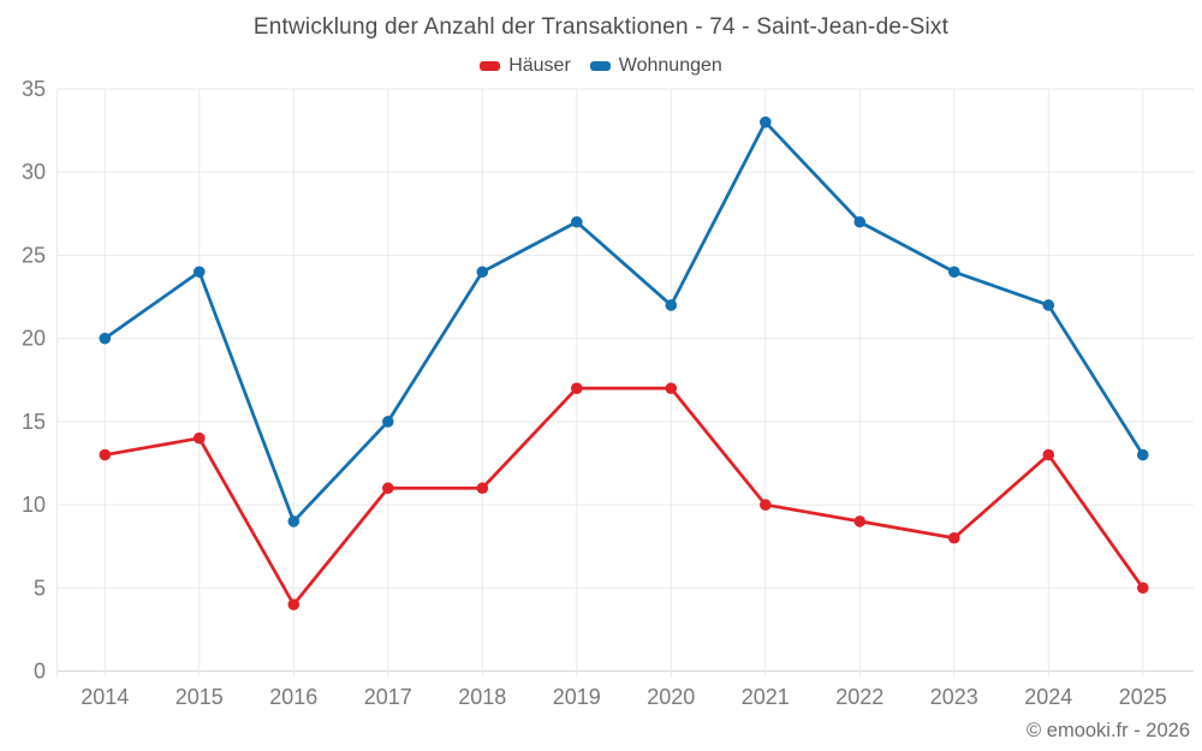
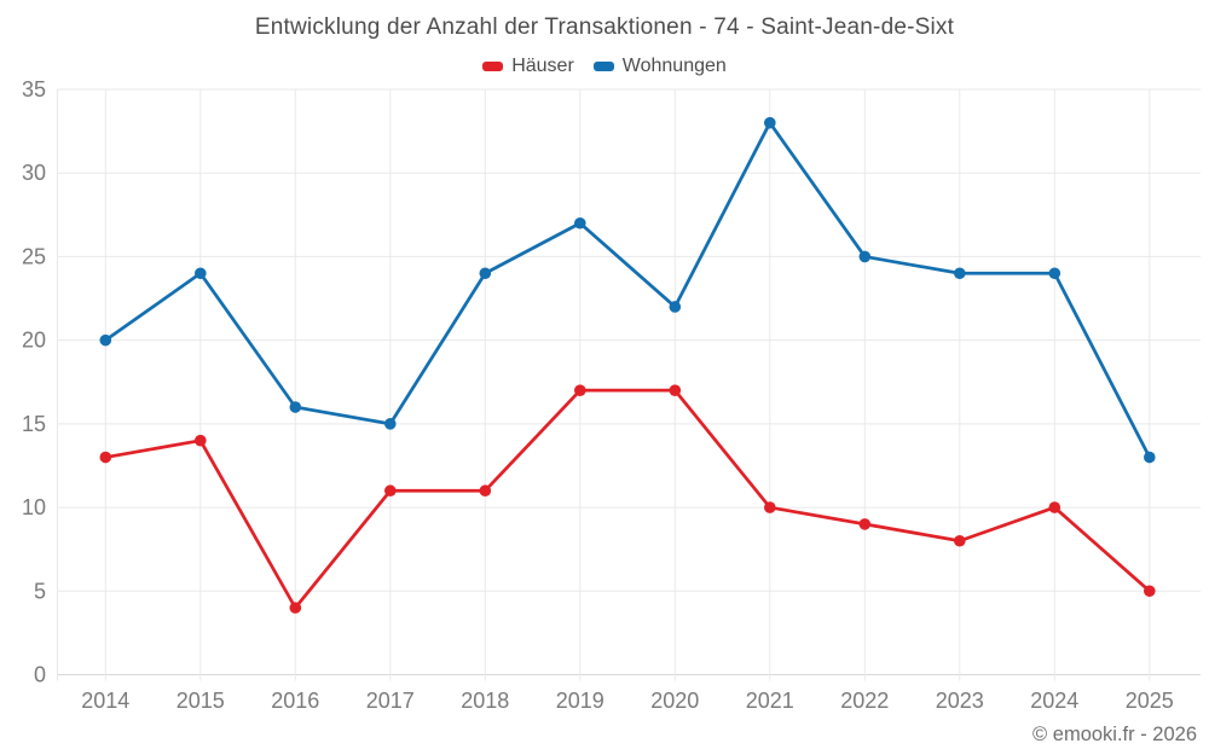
Wohnungen/2016: 9 -> 16
Wohnungen/2022: 27 -> 25
Häuser/2024: 13 -> 10
Wohnungen/2024: 22 -> 24
